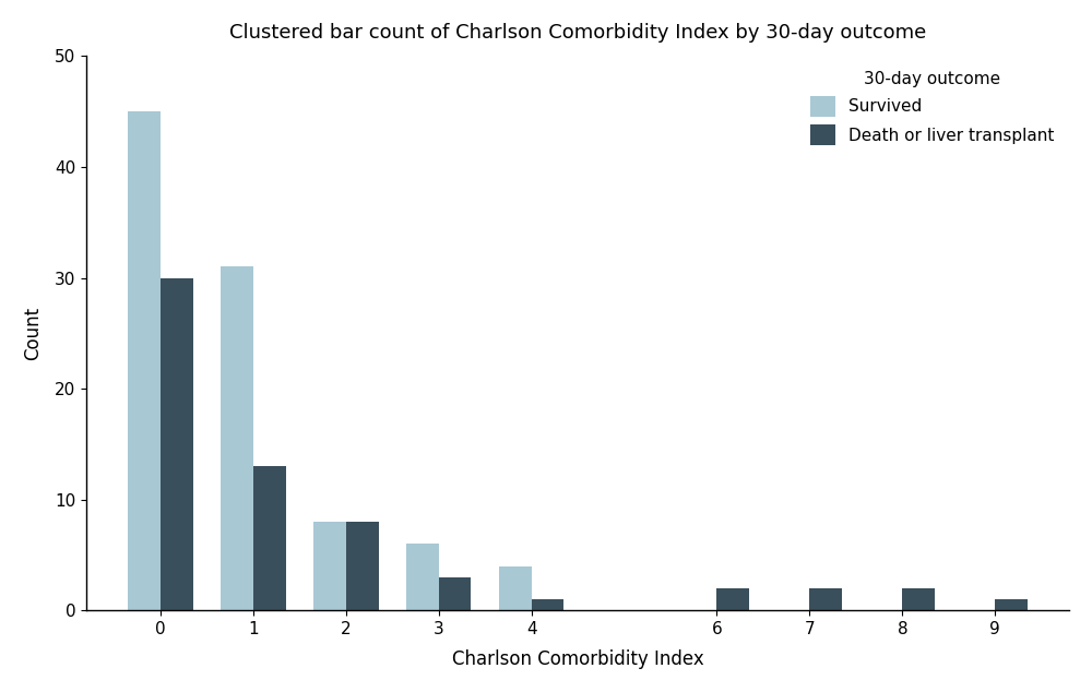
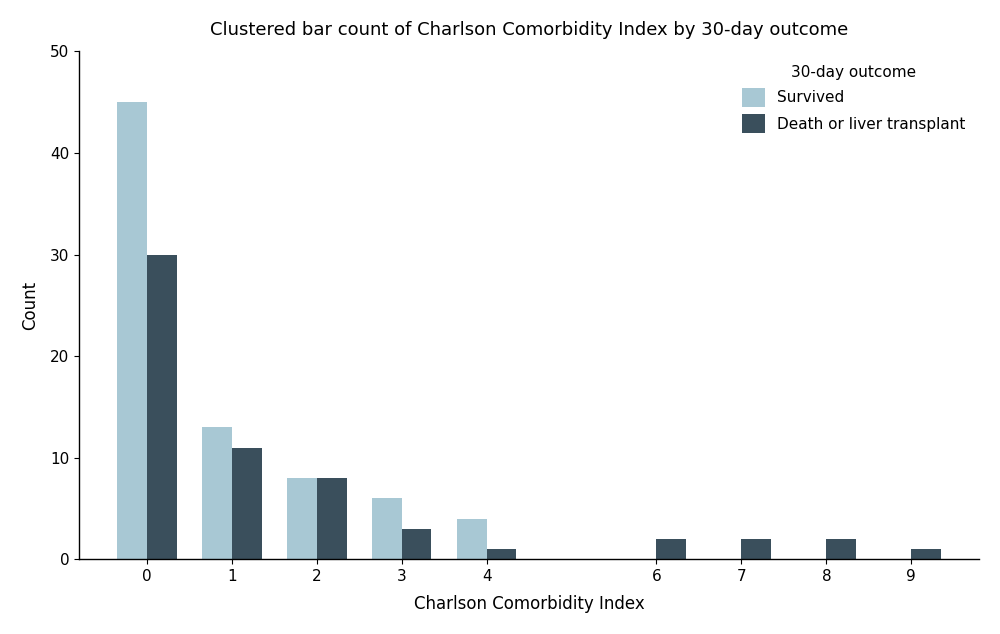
Survived/1: 31 -> 13
Death or liver transplant/1: 13 -> 11
